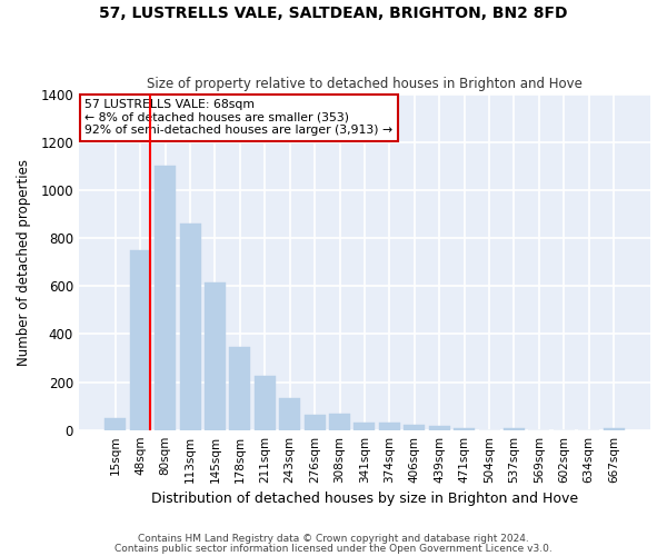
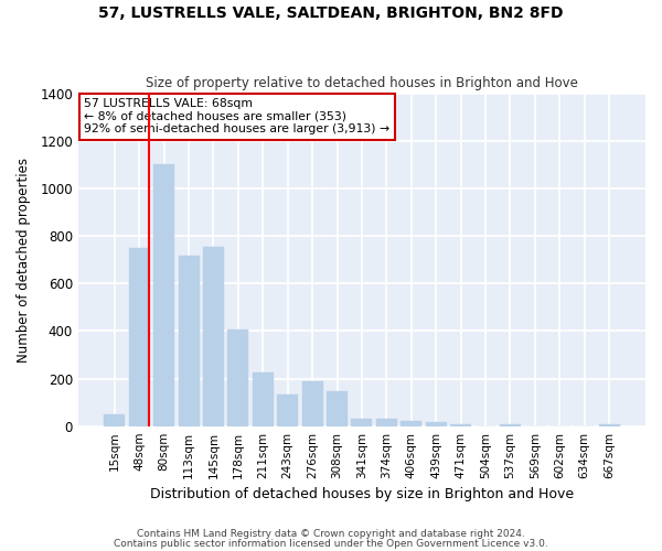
113sqm: 860 -> 715
145sqm: 615 -> 755
178sqm: 345 -> 405
276sqm: 65 -> 190
308sqm: 70 -> 145
